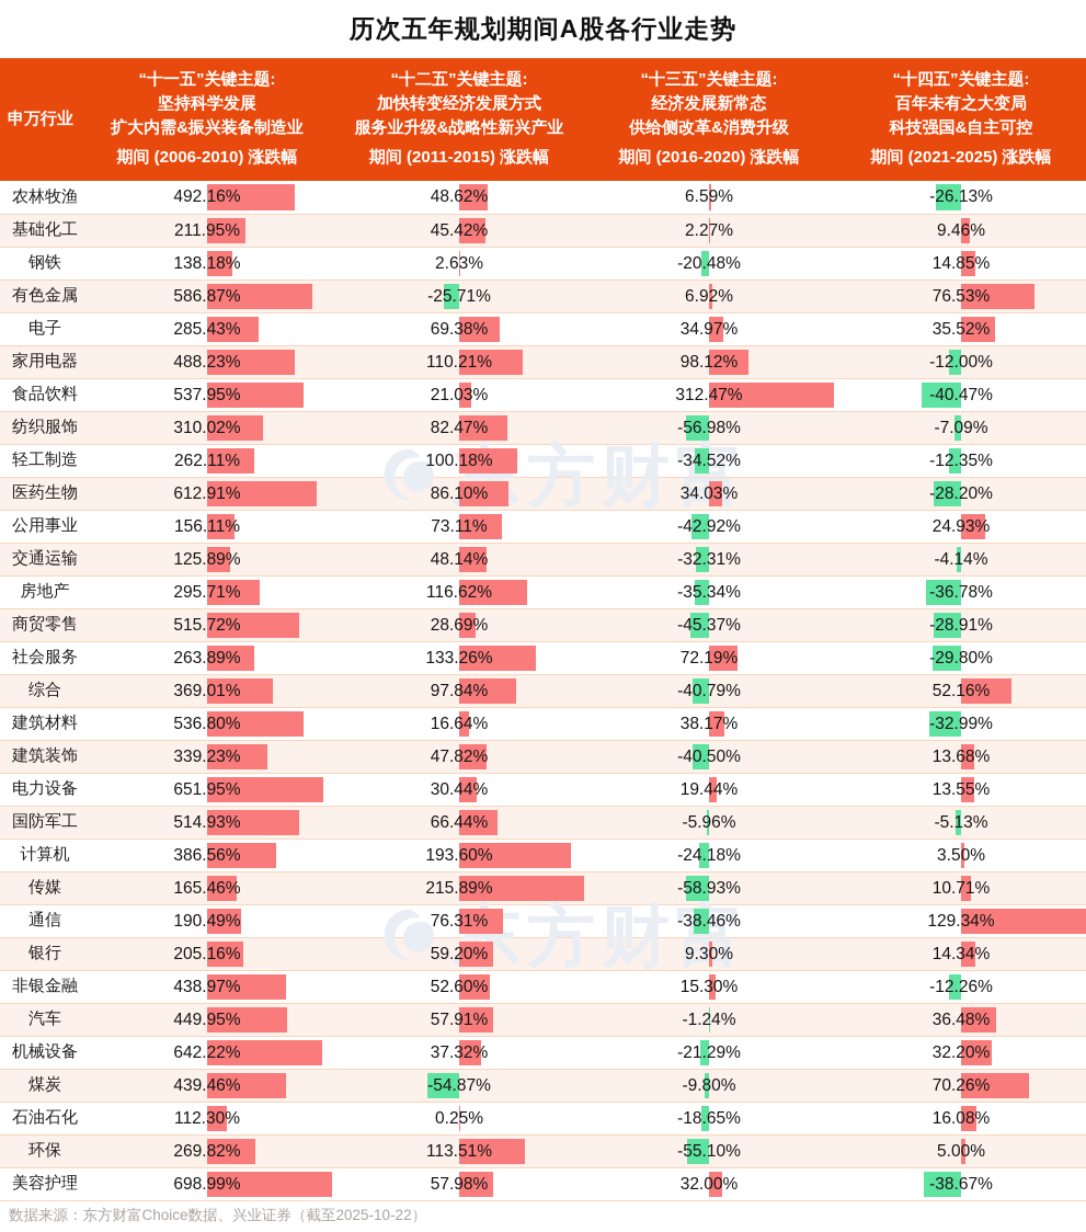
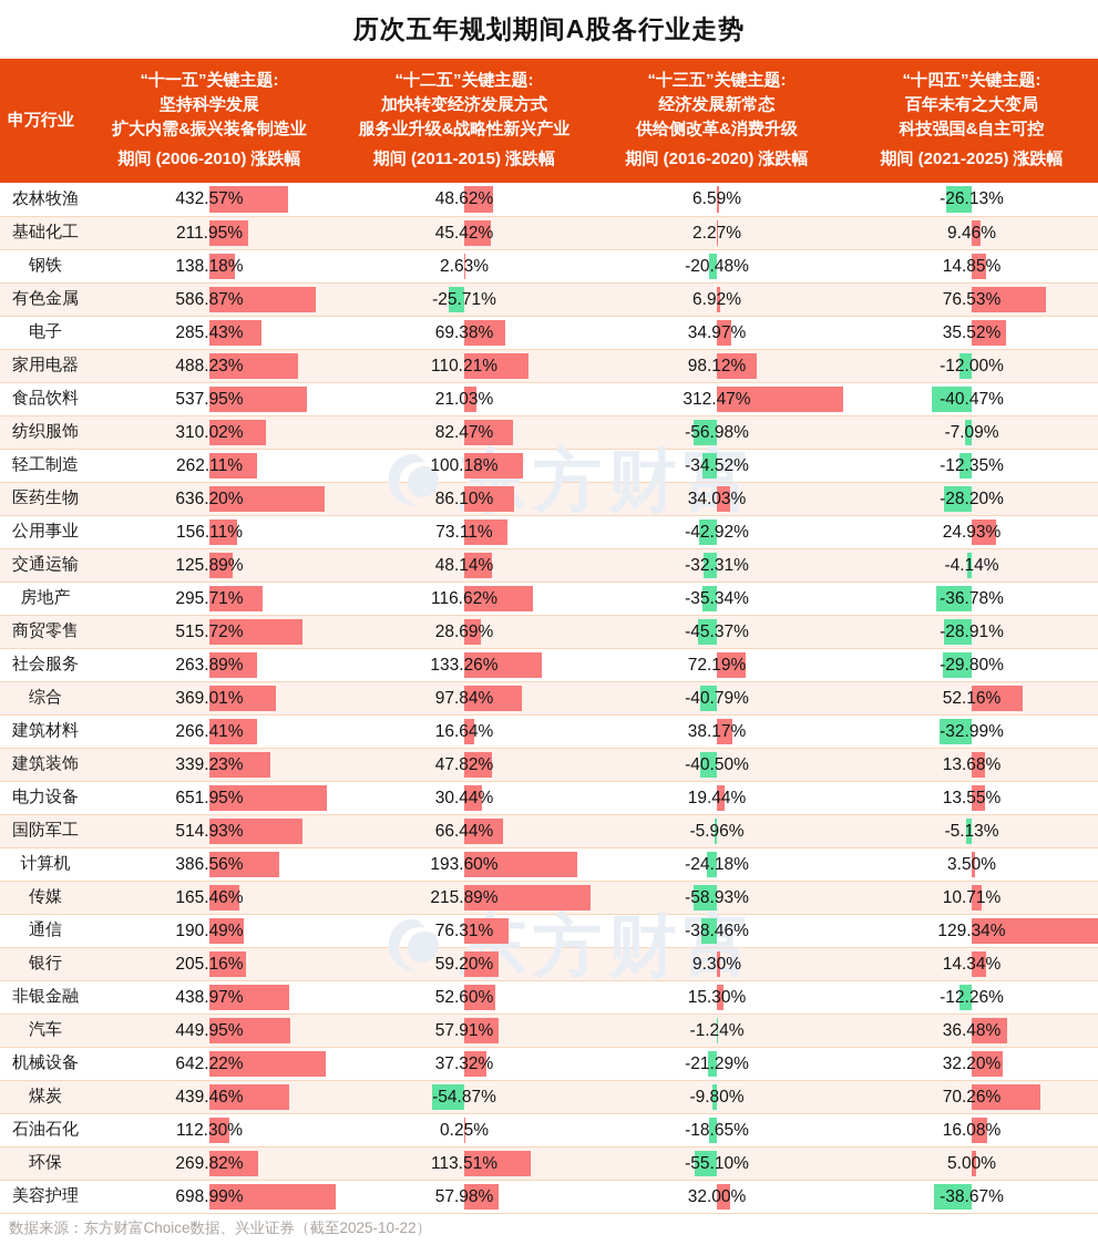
期间 (2006-2010) 涨跌幅/农林牧渔: 492.16% -> 432.57%
期间 (2006-2010) 涨跌幅/医药生物: 612.91% -> 636.20%
期间 (2006-2010) 涨跌幅/建筑材料: 536.80% -> 266.41%
